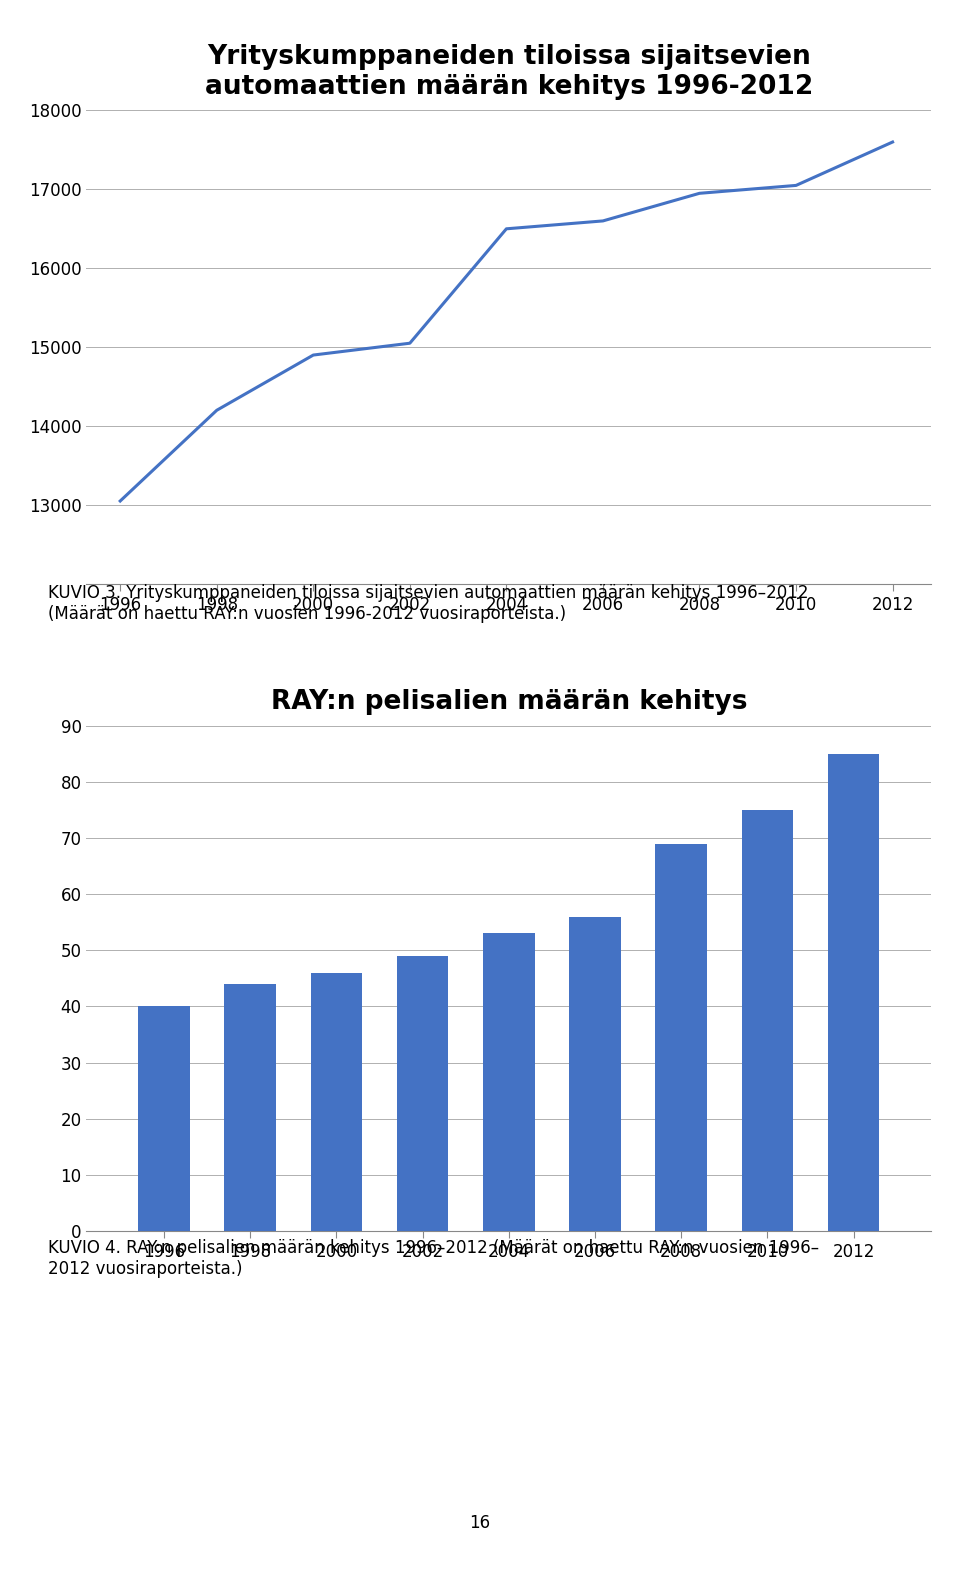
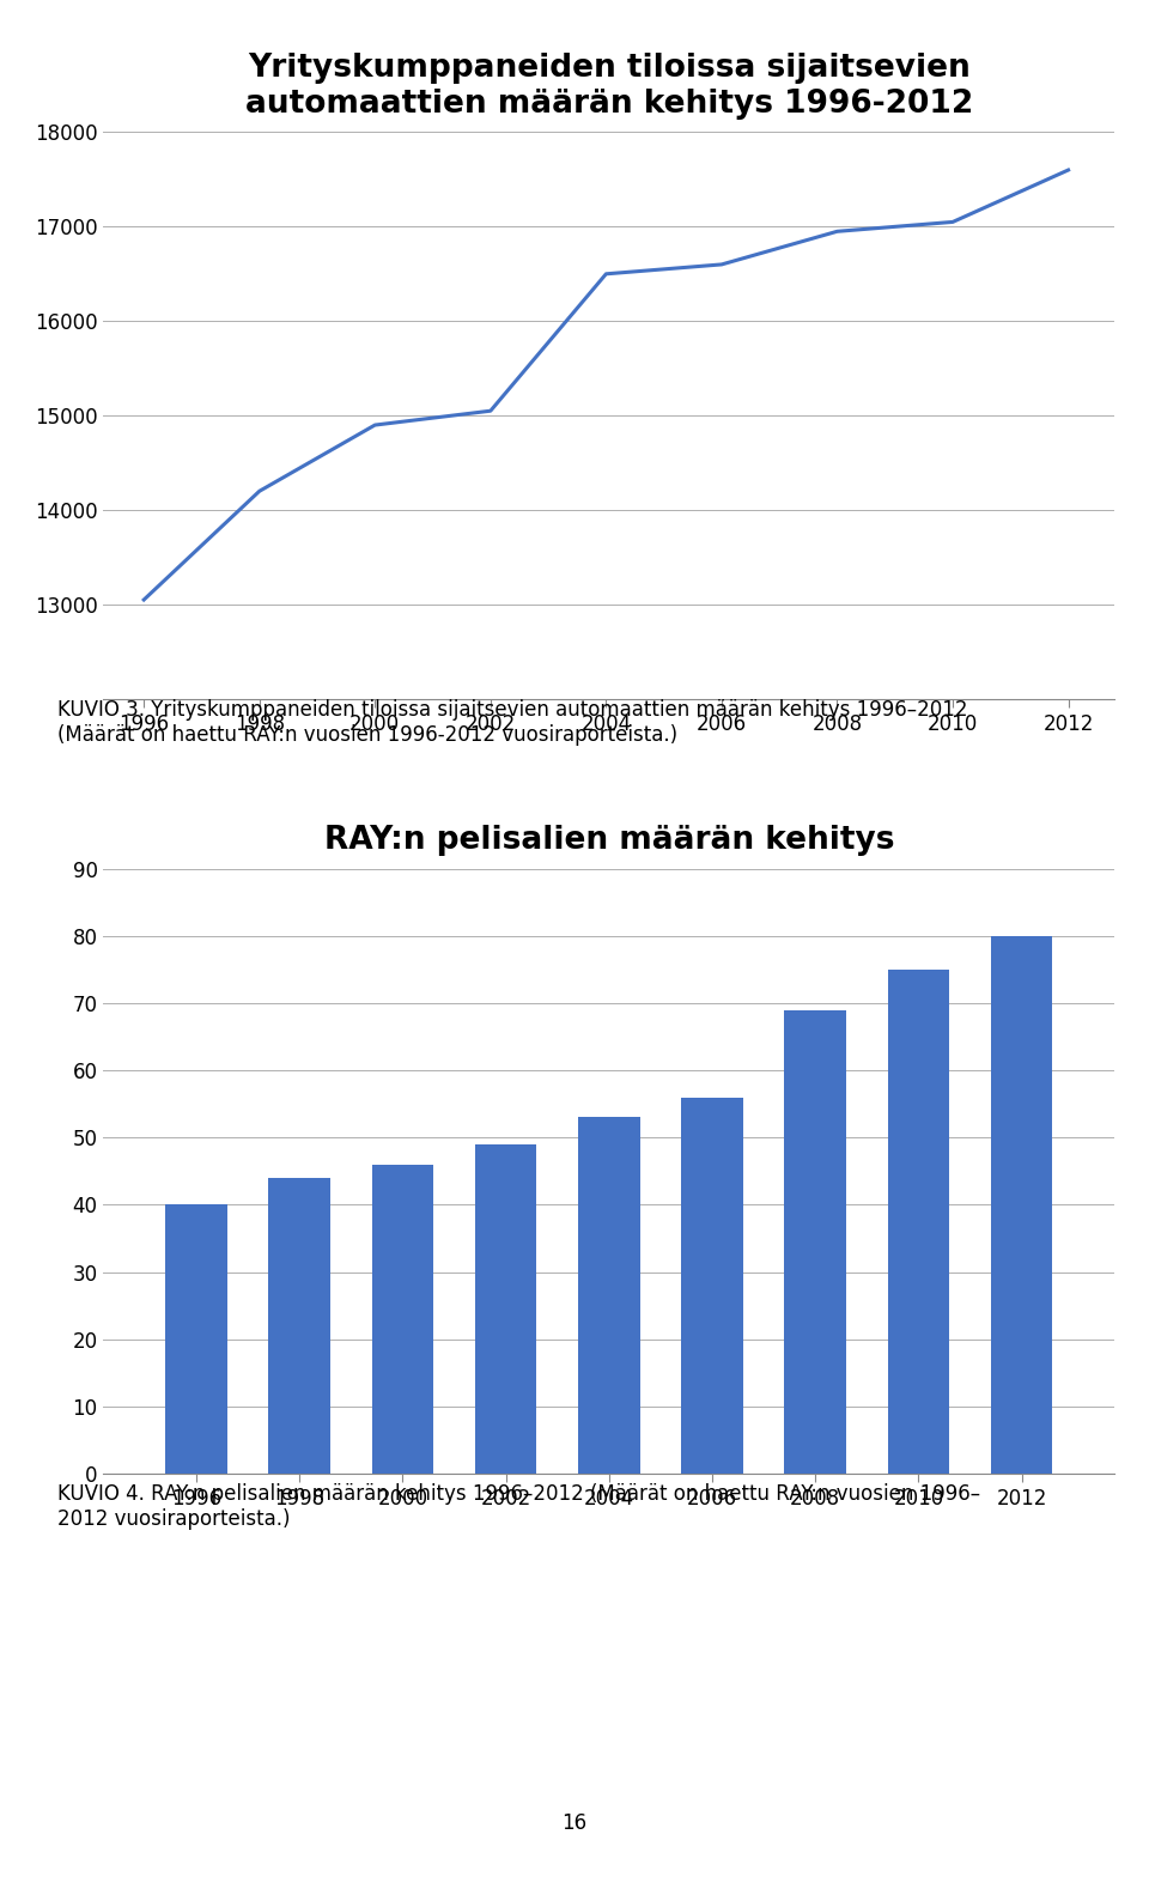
RAY:n pelisalien määrän kehitys/2012: 85 -> 80
